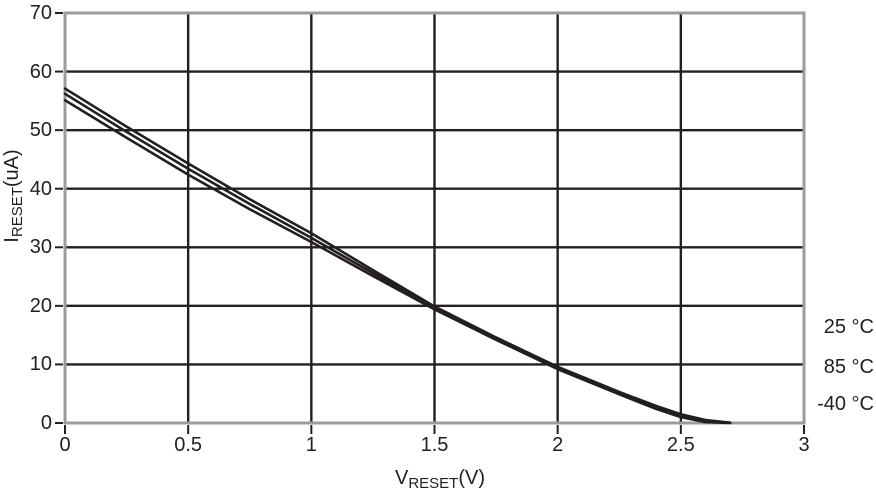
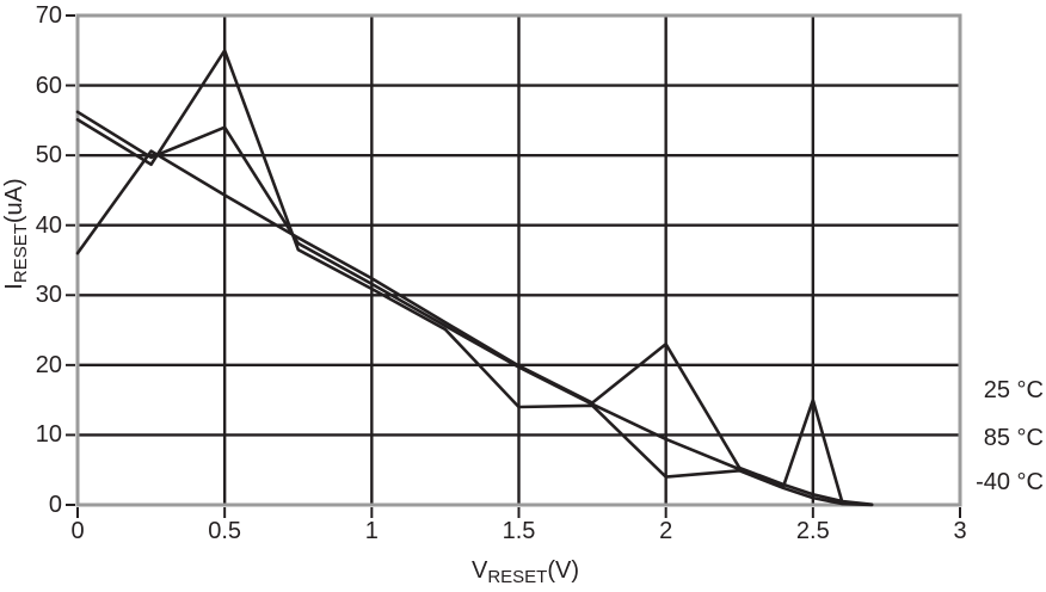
25 °C/0: 57 -> 36
85 °C/0.5: 43 -> 54
-40 °C/0.5: 42 -> 65
-40 °C/1.5: 19 -> 14
25 °C/2: 10 -> 23
-40 °C/2: 9 -> 4
85 °C/2.5: 1 -> 15
